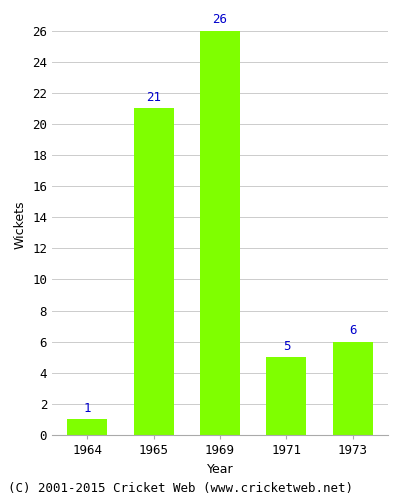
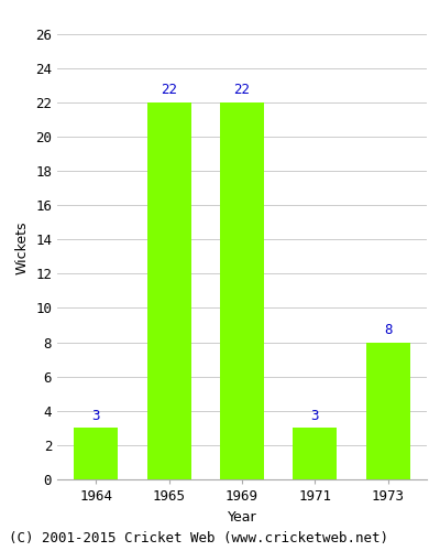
1964: 1 -> 3
1965: 21 -> 22
1969: 26 -> 22
1971: 5 -> 3
1973: 6 -> 8
